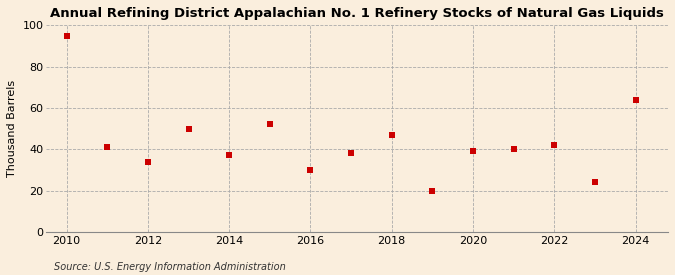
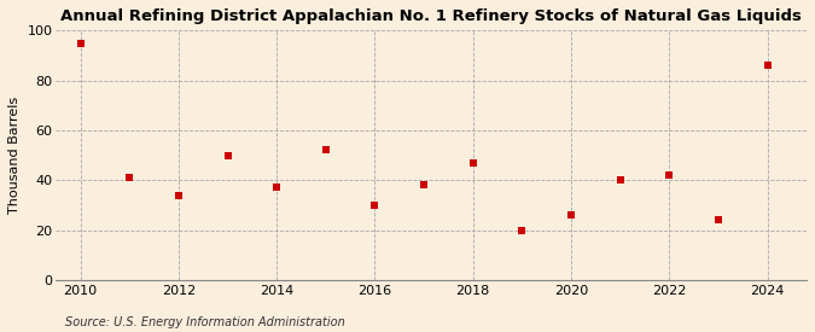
2020: 39 -> 26
2024: 64 -> 86
